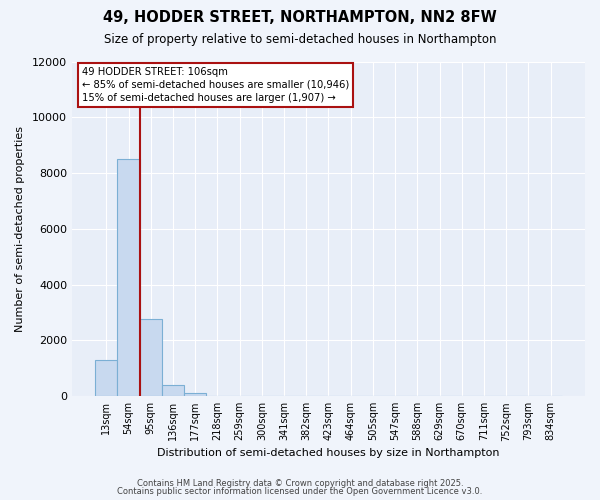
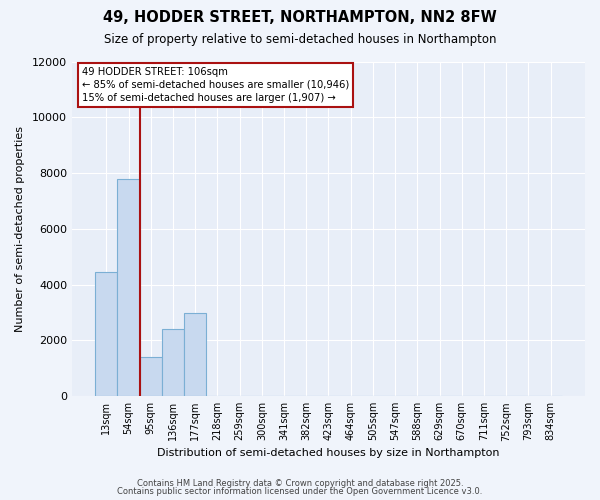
13sqm: 1300 -> 4450
54sqm: 8500 -> 7800
95sqm: 2750 -> 1400
136sqm: 400 -> 2400
177sqm: 100 -> 3000
